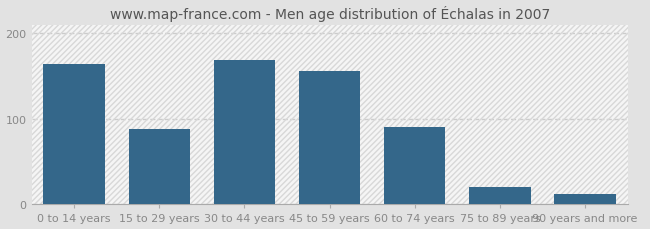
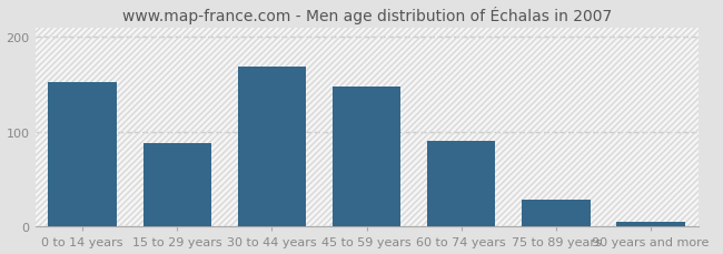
0 to 14 years: 164 -> 152
45 to 59 years: 156 -> 148
75 to 89 years: 20 -> 28
90 years and more: 12 -> 5
